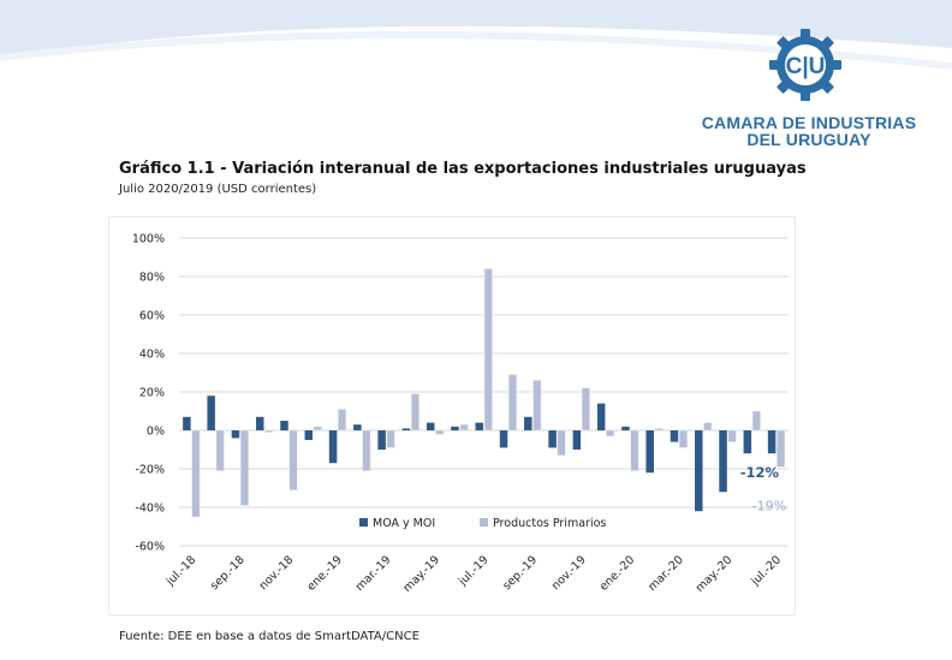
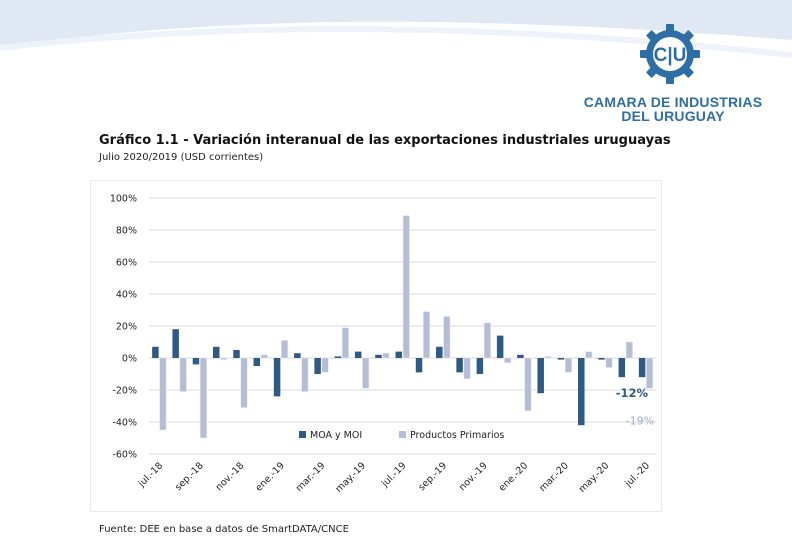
Productos Primarios/sep.-18: -39% -> -50%
MOA y MOI/ene.-19: -17% -> -24%
Productos Primarios/may.-19: -2% -> -19%
Productos Primarios/jul.-19: 84% -> 89%
Productos Primarios/ene.-20: -21% -> -33%
MOA y MOI/mar.-20: -6% -> -1%
MOA y MOI/may.-20: -32% -> -1%
